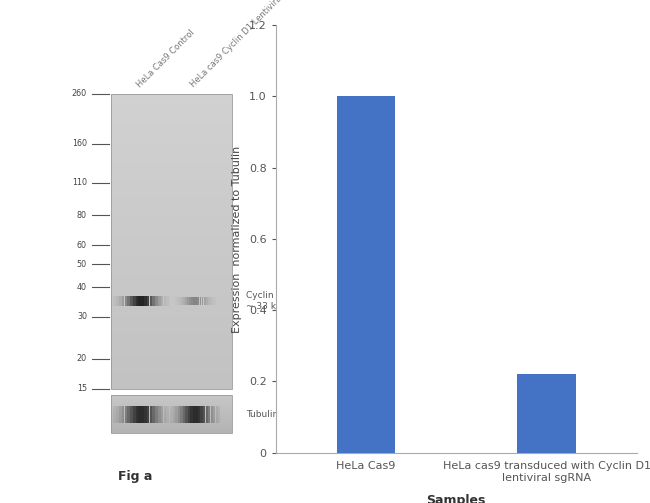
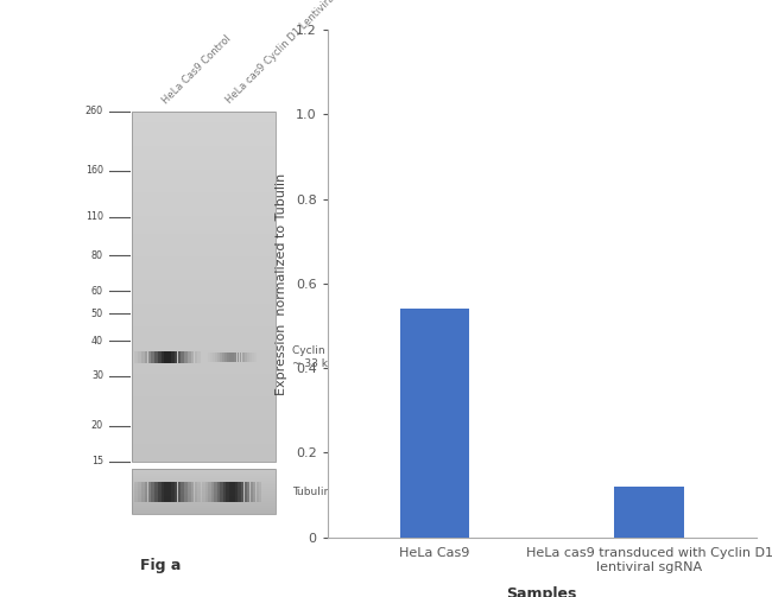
HeLa Cas9: 1.00 -> 0.54
HeLa cas9 transduced with Cyclin D1 lentiviral sgRNA: 0.22 -> 0.12
